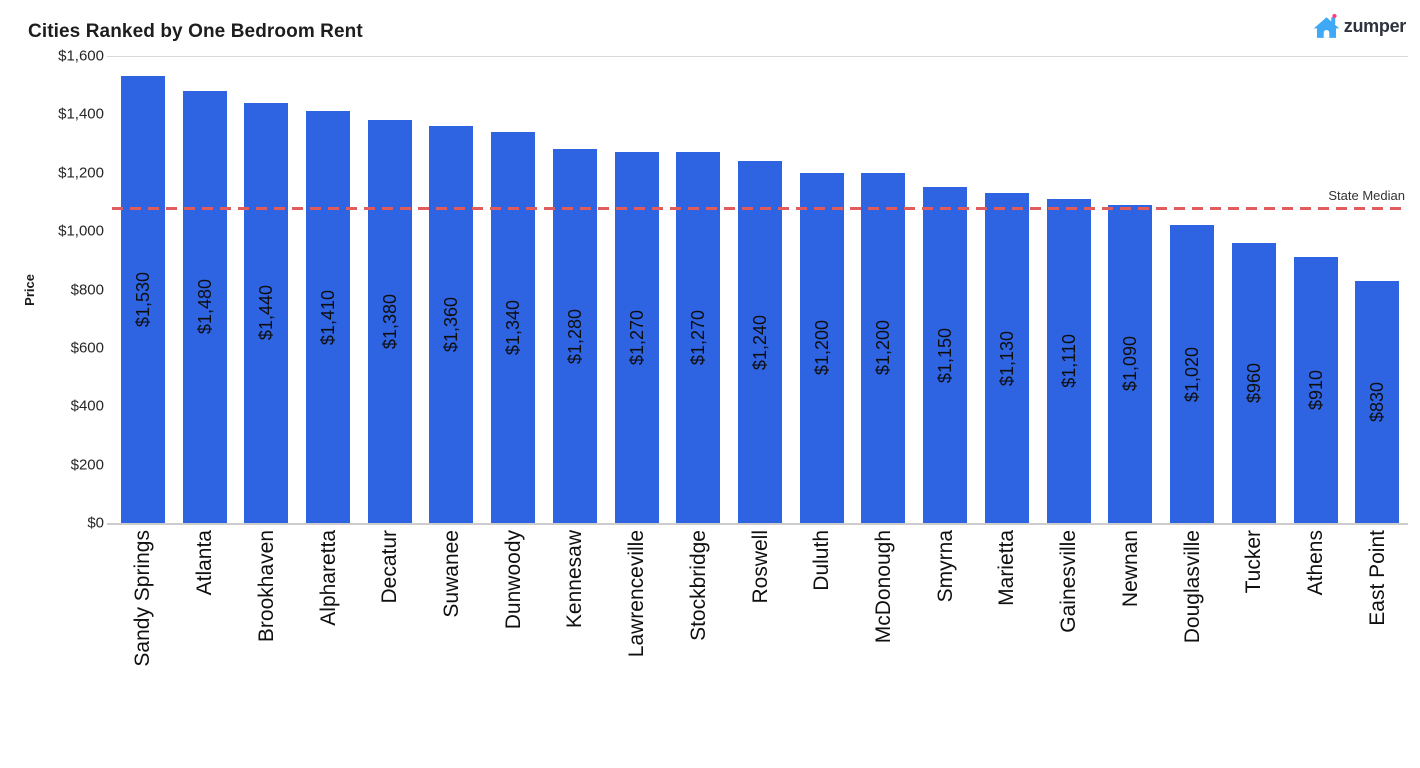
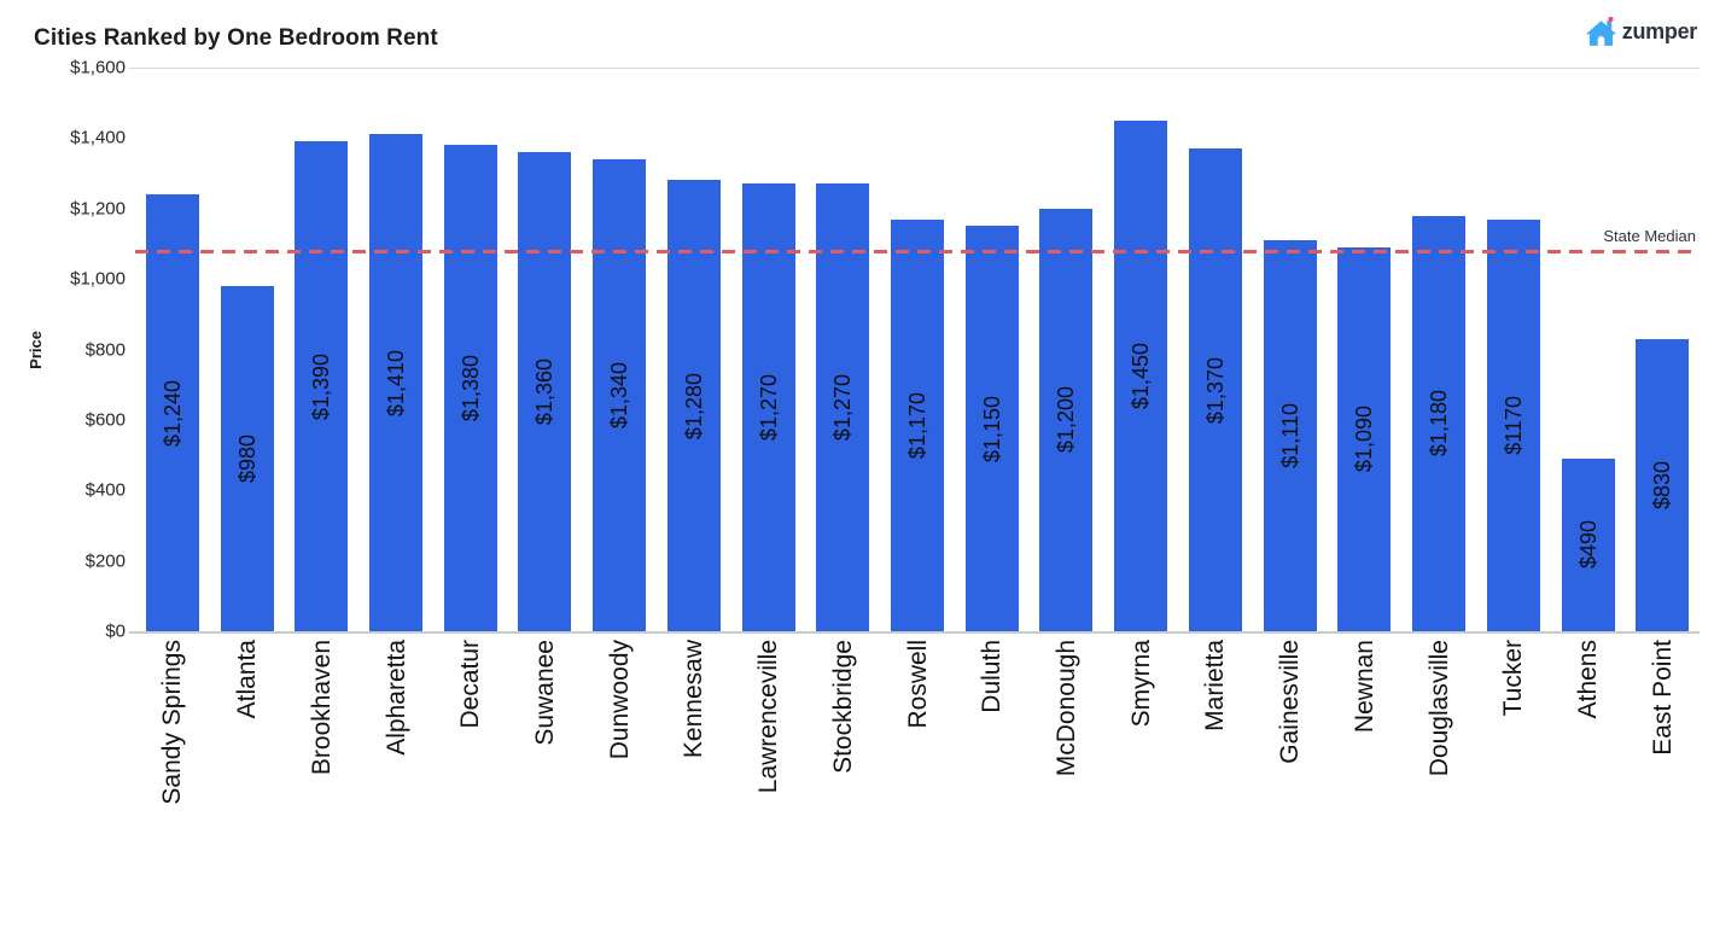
Sandy Springs: $1,530 -> $1,240
Atlanta: $1,480 -> $980
Brookhaven: $1,440 -> $1,390
Roswell: $1,240 -> $1,170
Duluth: $1,200 -> $1,150
Smyrna: $1,150 -> $1,450
Marietta: $1,130 -> $1,370
Douglasville: $1,020 -> $1,180
Tucker: $960 -> $1170
Athens: $910 -> $490
